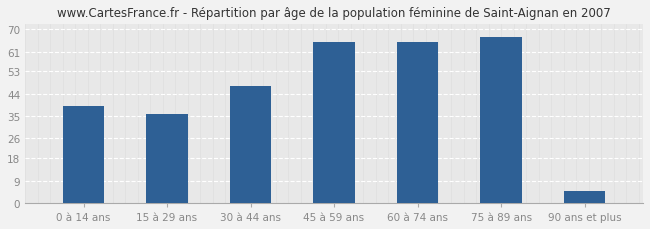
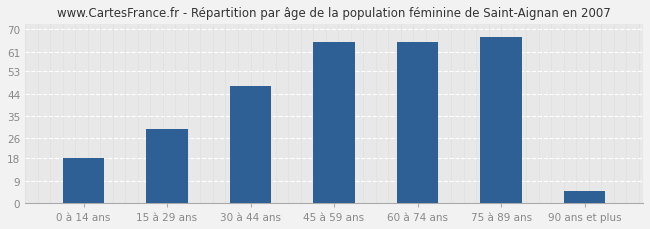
0 à 14 ans: 39 -> 18
15 à 29 ans: 36 -> 30
